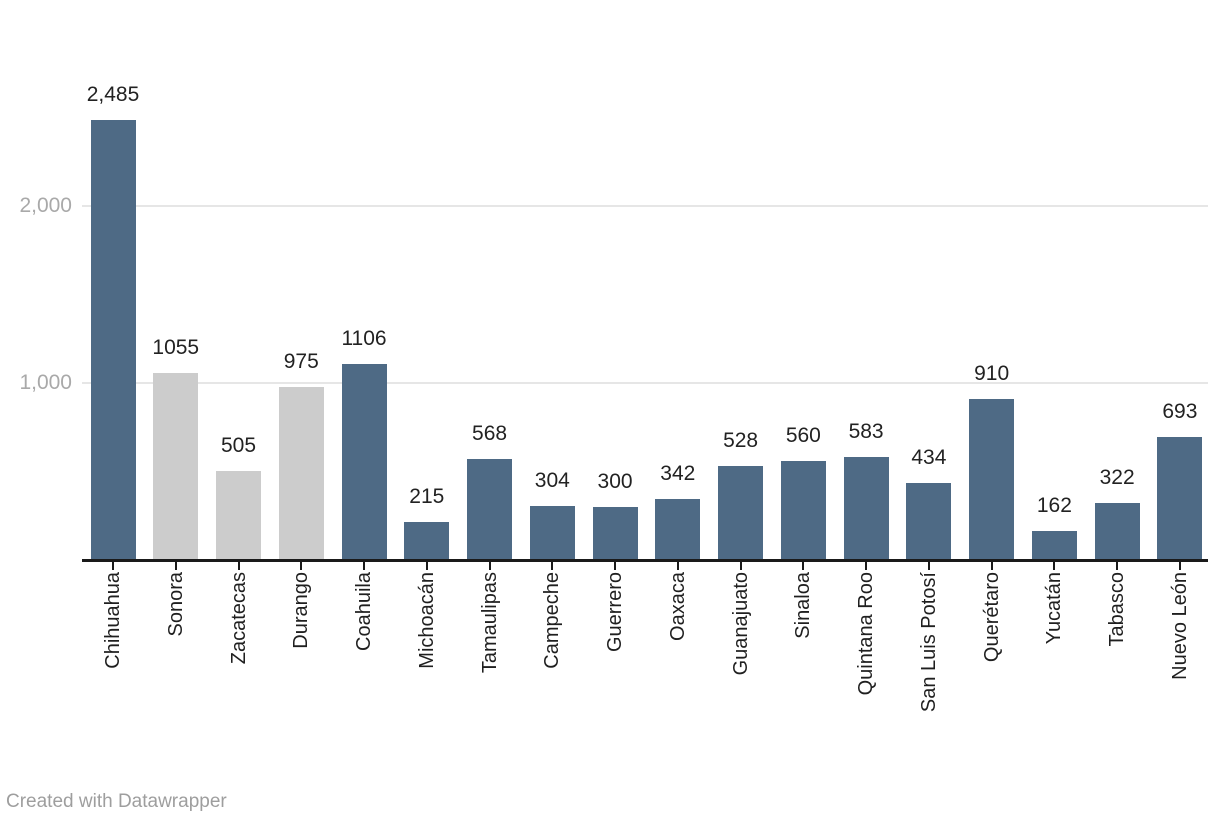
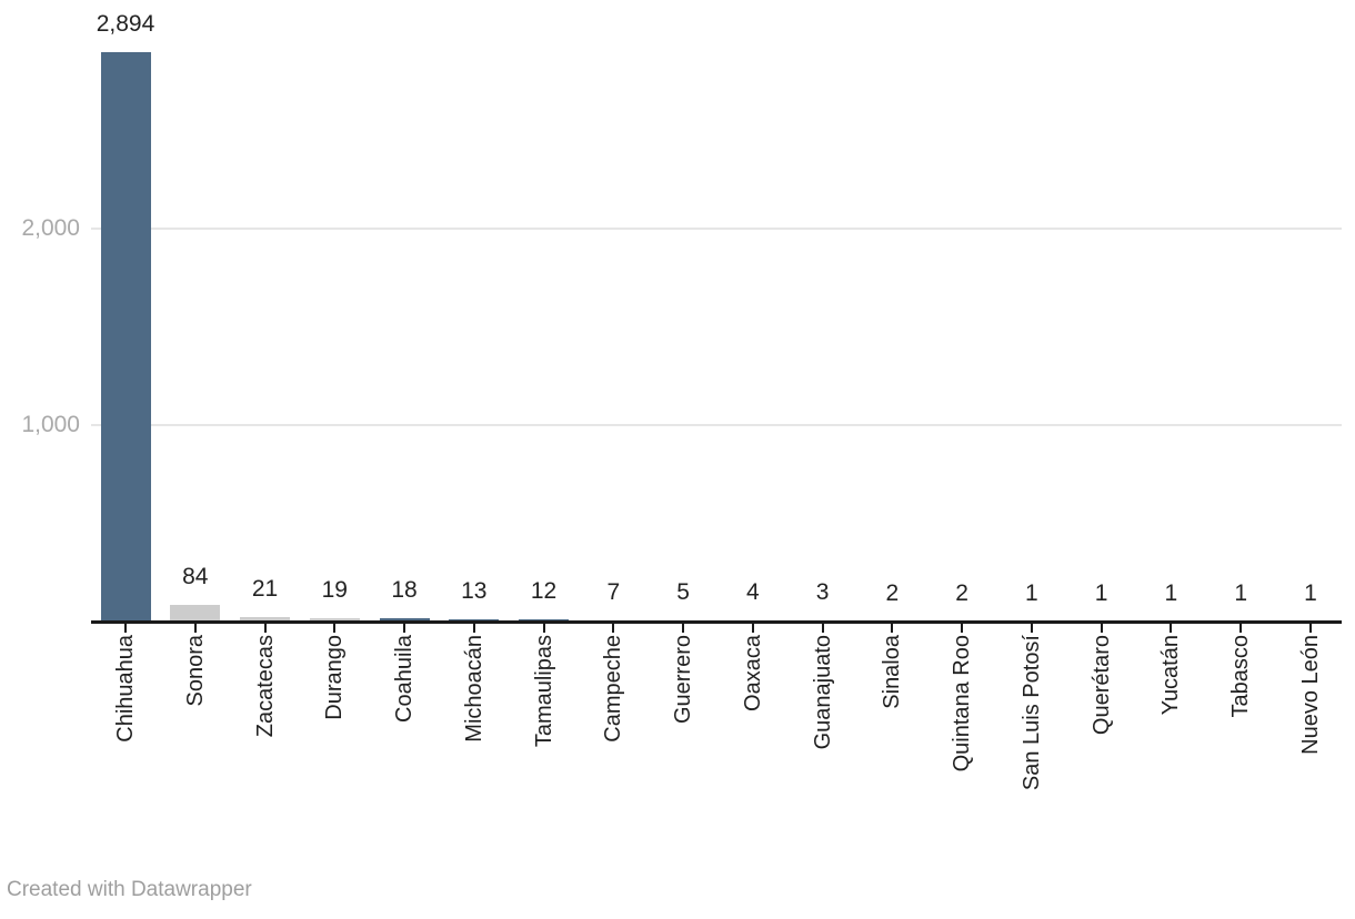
Chihuahua: 2,485 -> 2,894
Sonora: 1055 -> 84
Zacatecas: 505 -> 21
Durango: 975 -> 19
Coahuila: 1106 -> 18
Michoacán: 215 -> 13
Tamaulipas: 568 -> 12
Campeche: 304 -> 7
Guerrero: 300 -> 5
Oaxaca: 342 -> 4
Guanajuato: 528 -> 3
Sinaloa: 560 -> 2
Quintana Roo: 583 -> 2
San Luis Potosí: 434 -> 1
Querétaro: 910 -> 1
Yucatán: 162 -> 1
Tabasco: 322 -> 1
Nuevo León: 693 -> 1
